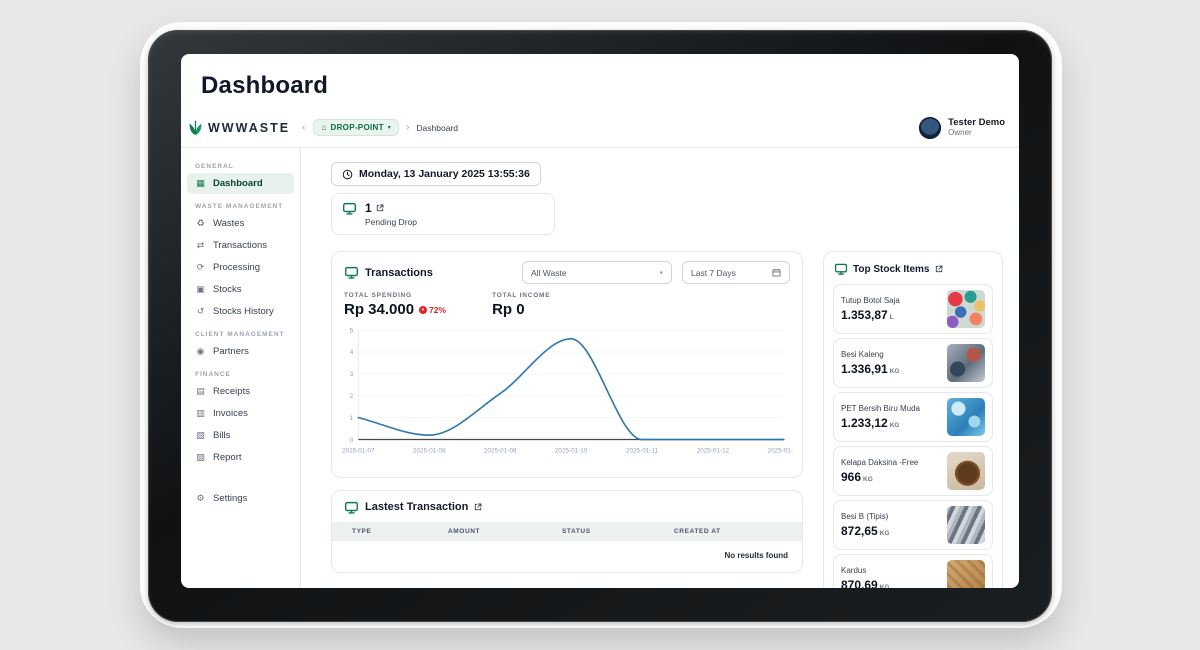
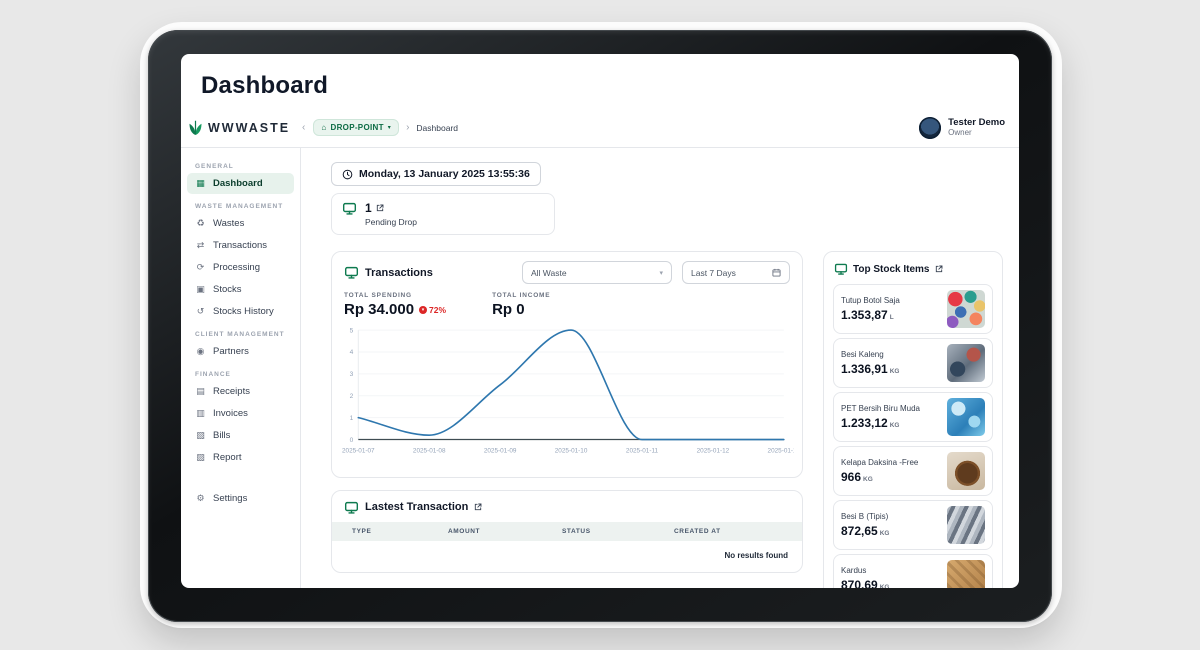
2025-01-09: 2.1 -> 2.5
2025-01-10: 4.6 -> 5.0
